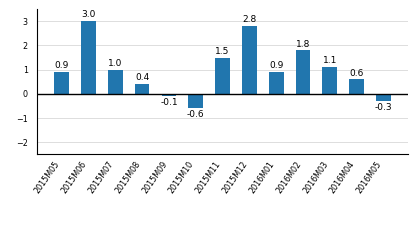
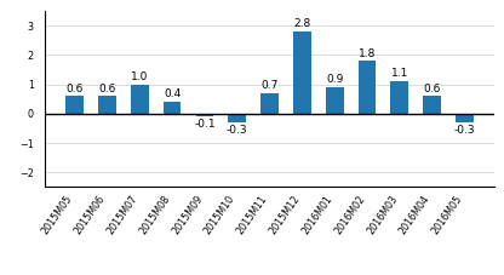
2015M05: 0.9 -> 0.6
2015M06: 3.0 -> 0.6
2015M10: -0.6 -> -0.3
2015M11: 1.5 -> 0.7
